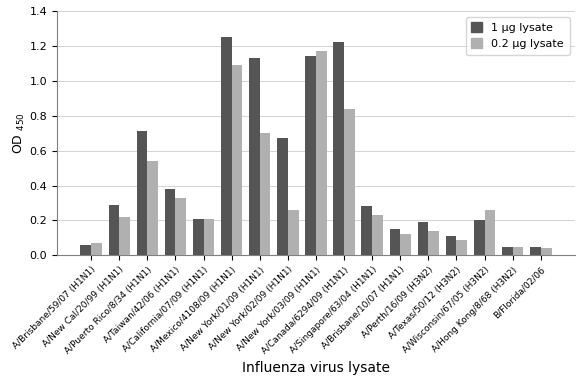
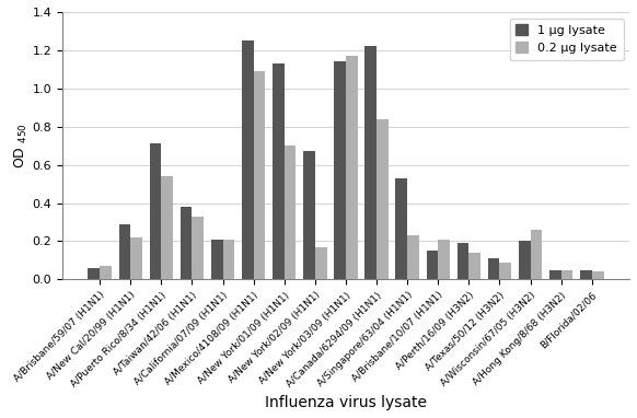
0.2 μg lysate/A/New York/02/09 (H1N1): 0.26 -> 0.17
1 μg lysate/A/Singapore/63/04 (H1N1): 0.28 -> 0.53
0.2 μg lysate/A/Brisbane/10/07 (H1N1): 0.12 -> 0.21
